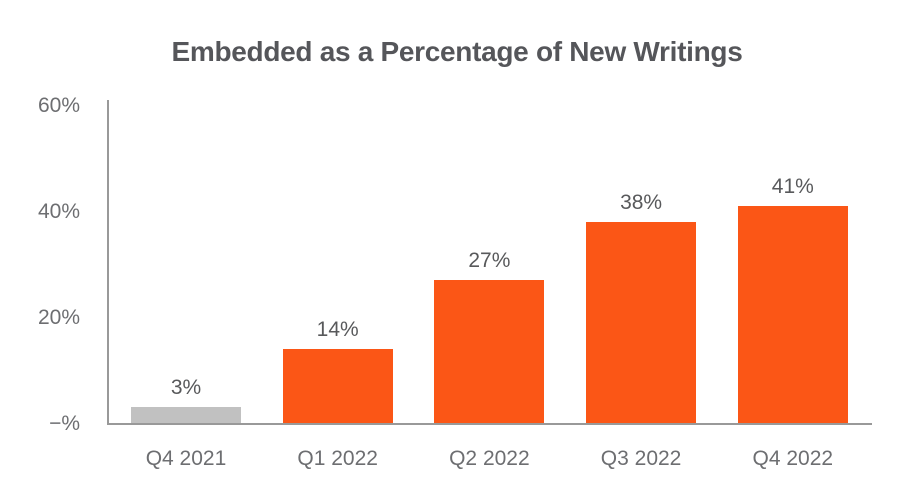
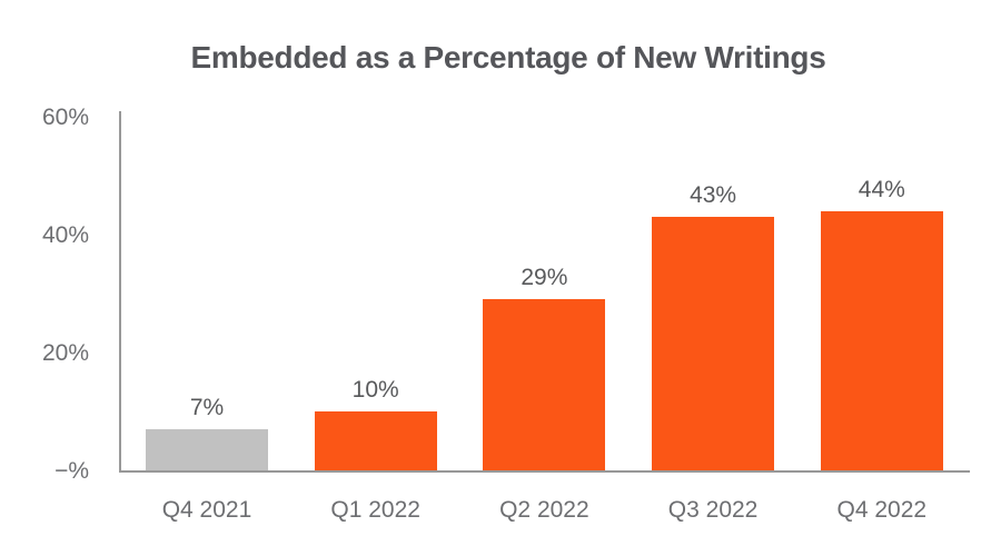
Q4 2021: 3% -> 7%
Q1 2022: 14% -> 10%
Q2 2022: 27% -> 29%
Q3 2022: 38% -> 43%
Q4 2022: 41% -> 44%
